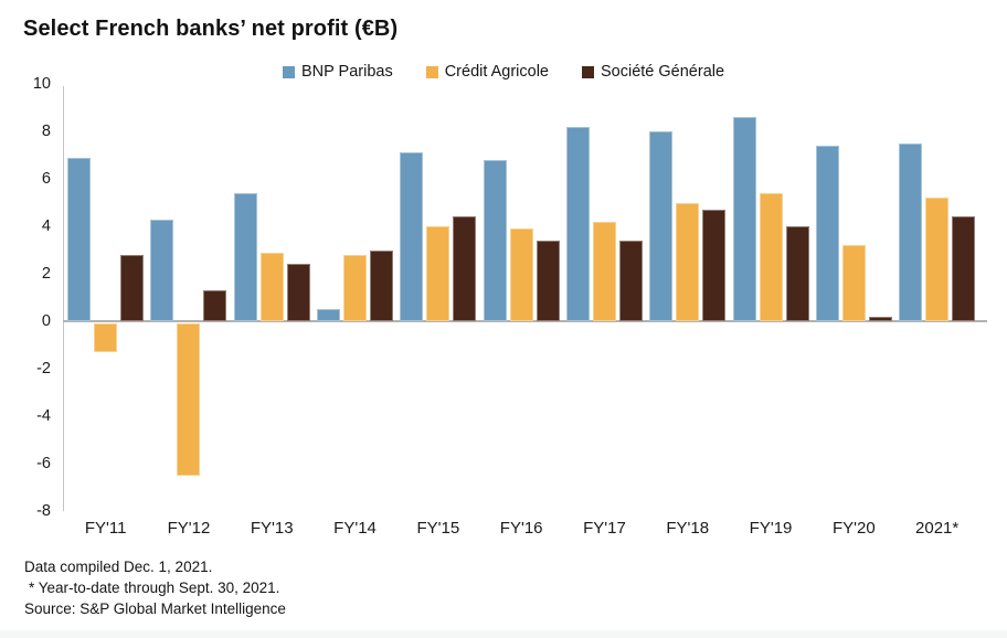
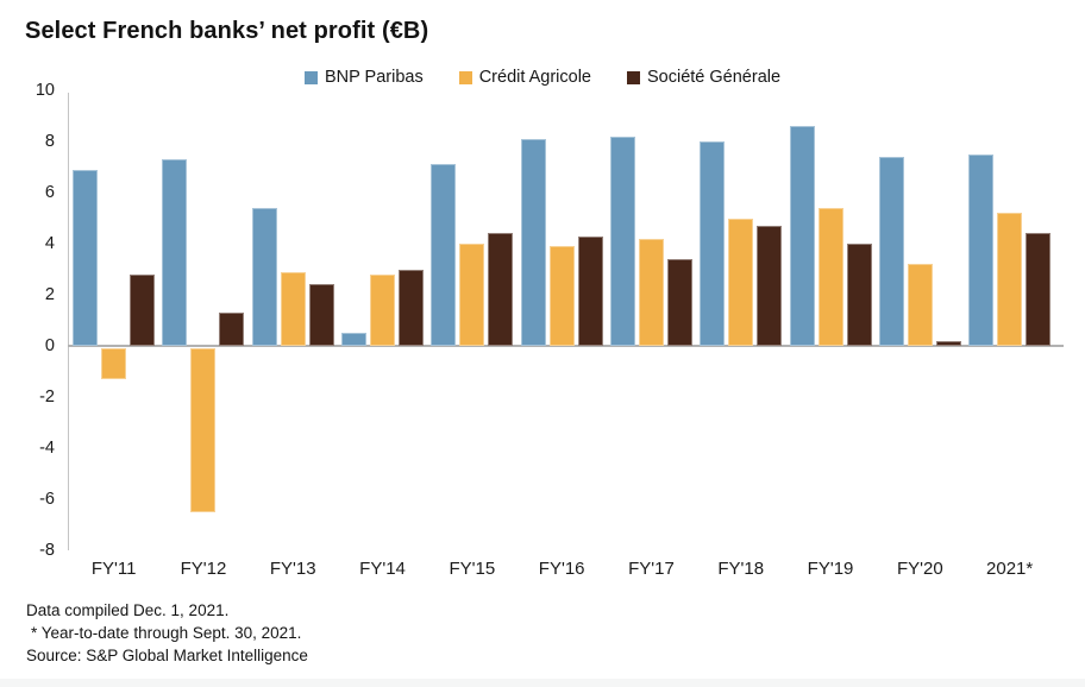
BNP Paribas/FY'12: 4.3 -> 7.3
BNP Paribas/FY'16: 6.8 -> 8.1
Société Générale/FY'16: 3.4 -> 4.3
